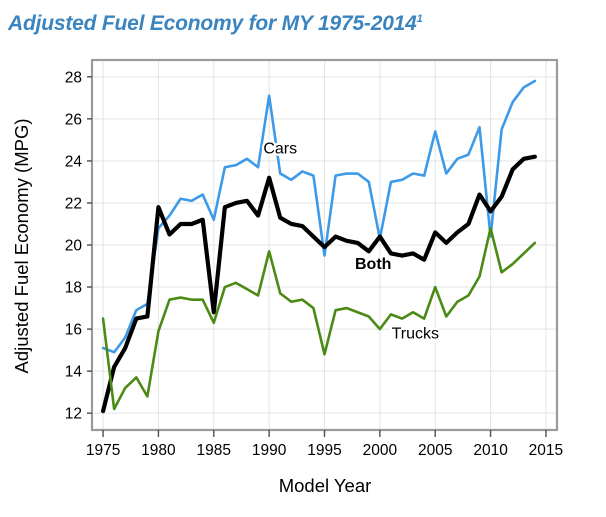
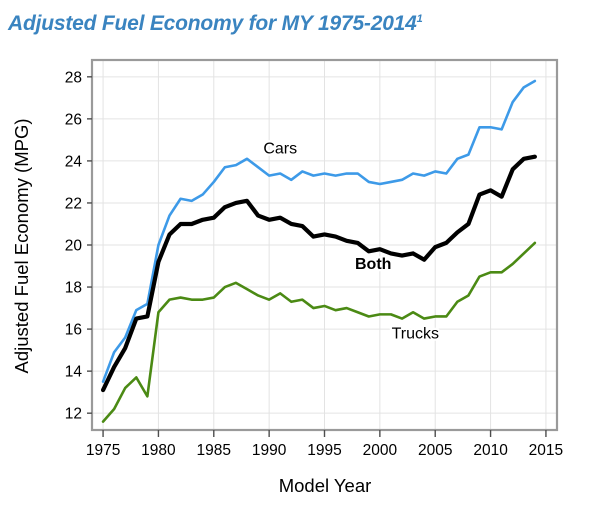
Cars/1975: 15.1 -> 13.5
Both/1975: 12.1 -> 13.1
Trucks/1975: 16.5 -> 11.6
Cars/1980: 20.8 -> 20.0
Both/1980: 21.8 -> 19.2
Trucks/1980: 15.9 -> 16.8
Cars/1985: 21.2 -> 23.0
Both/1985: 16.8 -> 21.3
Trucks/1985: 16.3 -> 17.5
Cars/1990: 27.1 -> 23.3
Both/1990: 23.2 -> 21.2
Trucks/1990: 19.7 -> 17.4
Cars/1995: 19.5 -> 23.4
Both/1995: 19.9 -> 20.5
Trucks/1995: 14.8 -> 17.1
Cars/2000: 20.3 -> 22.9
Both/2000: 20.4 -> 19.8
Trucks/2000: 16.0 -> 16.7
Cars/2005: 25.4 -> 23.5
Both/2005: 20.6 -> 19.9
Trucks/2005: 18.0 -> 16.6
Cars/2010: 20.4 -> 25.6
Both/2010: 21.6 -> 22.6
Trucks/2010: 20.8 -> 18.7
